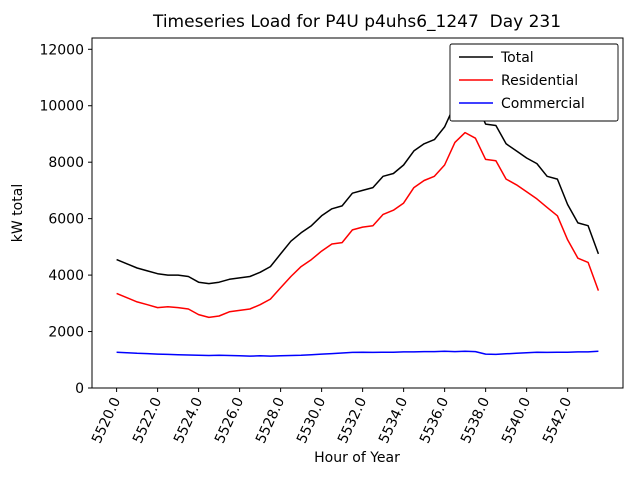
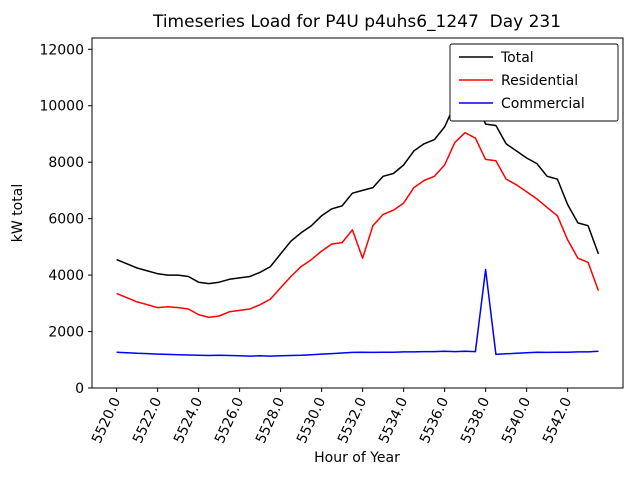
Residential/5532.0: 5700 -> 4600
Commercial/5538.0: 1200 -> 4200
